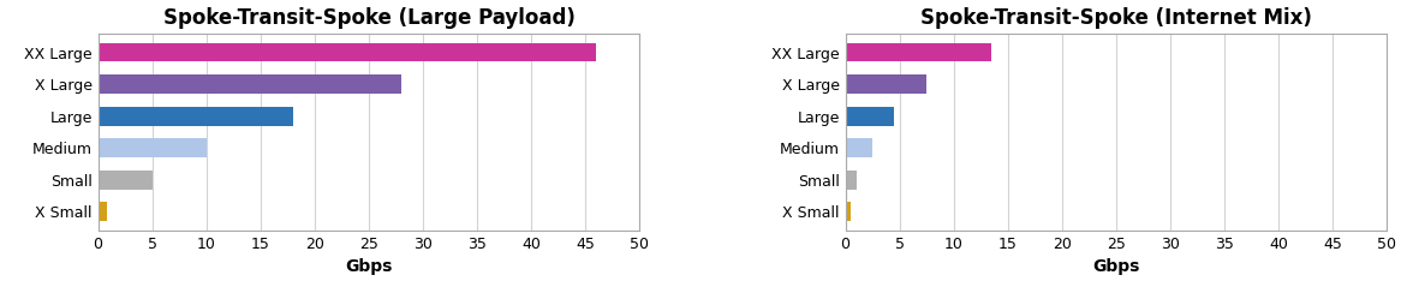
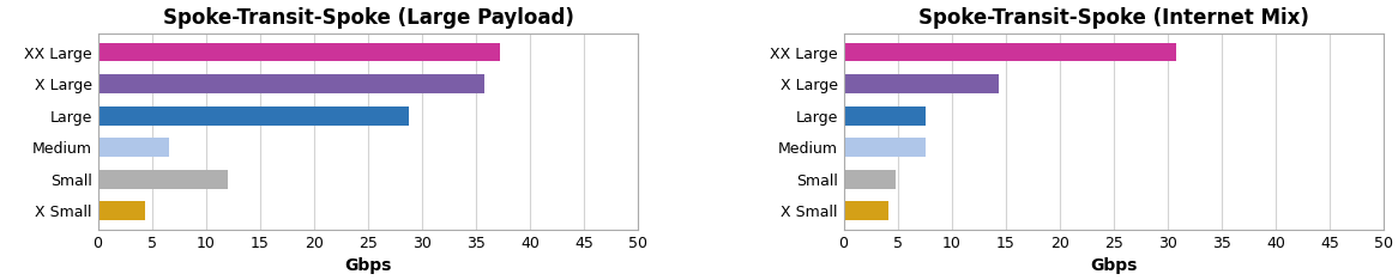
Spoke-Transit-Spoke (Large Payload)/XX Large: 46.0 -> 37.2
Spoke-Transit-Spoke (Large Payload)/X Large: 28.0 -> 35.8
Spoke-Transit-Spoke (Large Payload)/Large: 18.0 -> 28.8
Spoke-Transit-Spoke (Large Payload)/Medium: 10.0 -> 6.6
Spoke-Transit-Spoke (Large Payload)/Small: 5.0 -> 12.0
Spoke-Transit-Spoke (Large Payload)/X Small: 0.8 -> 4.4
Spoke-Transit-Spoke (Internet Mix)/XX Large: 13.5 -> 30.8
Spoke-Transit-Spoke (Internet Mix)/X Large: 7.5 -> 14.4
Spoke-Transit-Spoke (Internet Mix)/Large: 4.5 -> 7.6
Spoke-Transit-Spoke (Internet Mix)/Medium: 2.5 -> 7.6
Spoke-Transit-Spoke (Internet Mix)/Small: 1.0 -> 4.8
Spoke-Transit-Spoke (Internet Mix)/X Small: 0.5 -> 4.2
